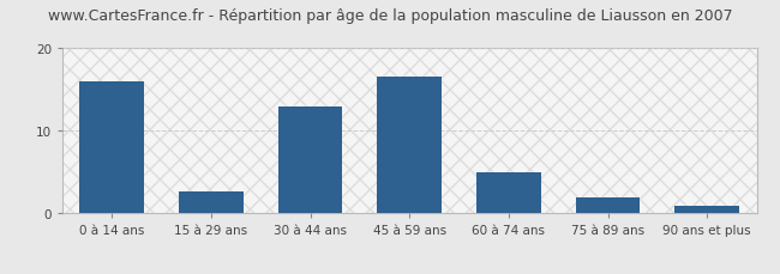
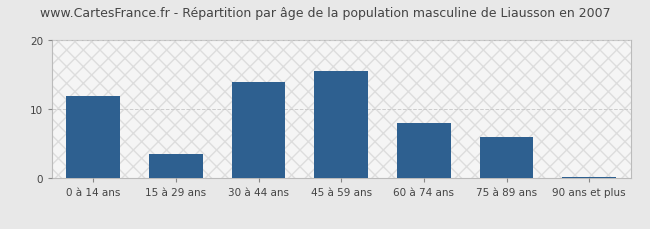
0 à 14 ans: 16.0 -> 12.0
15 à 29 ans: 2.6 -> 3.5
30 à 44 ans: 13.0 -> 14.0
45 à 59 ans: 16.6 -> 15.5
60 à 74 ans: 5.0 -> 8.0
75 à 89 ans: 2.0 -> 6.0
90 ans et plus: 1.0 -> 0.2
